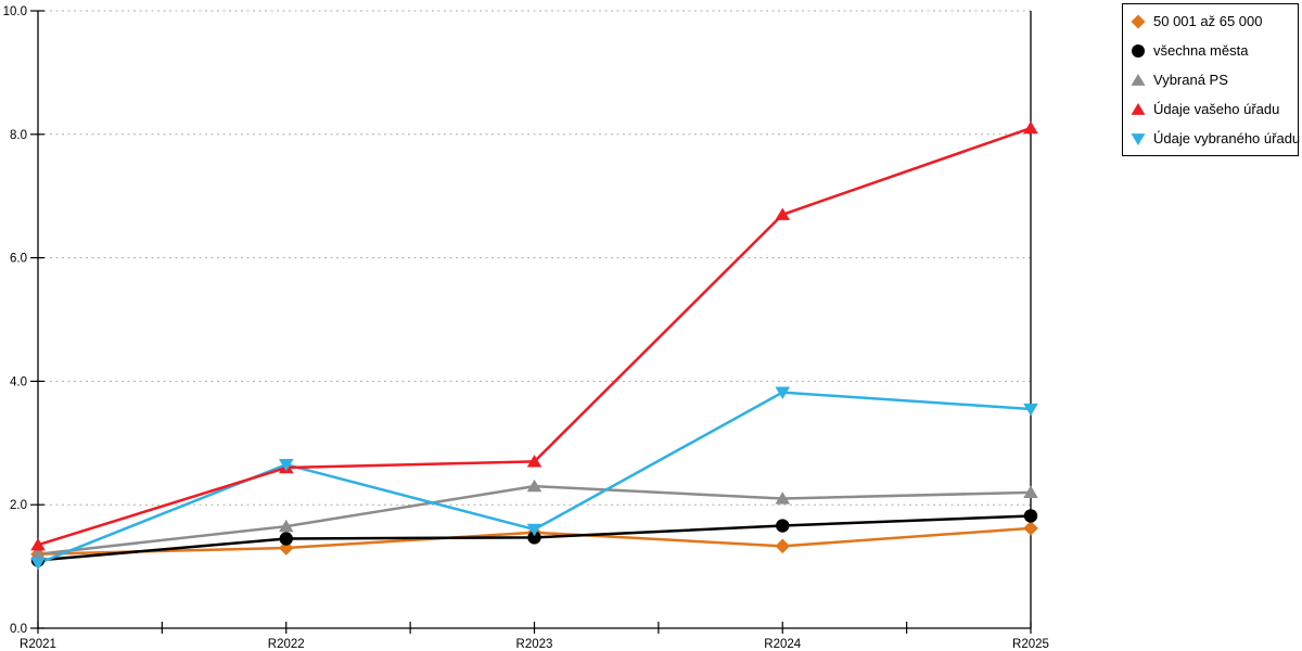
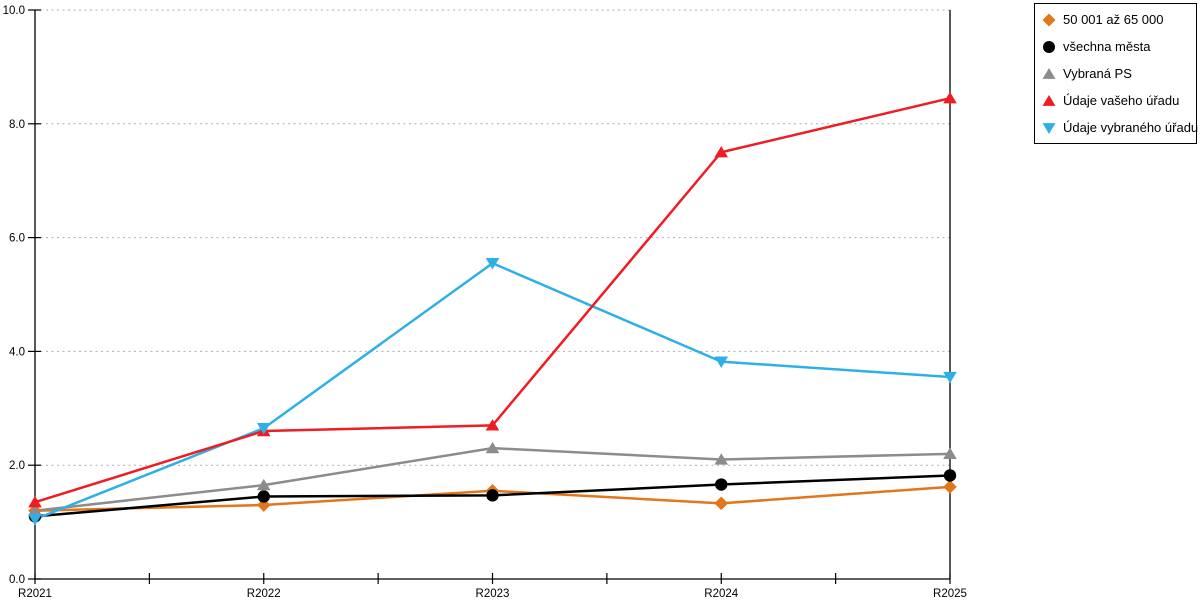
Údaje vybraného úřadu/R2023: 1.6 -> 5.5
Údaje vašeho úřadu/R2024: 6.7 -> 7.5
Údaje vašeho úřadu/R2025: 8.1 -> 8.4
